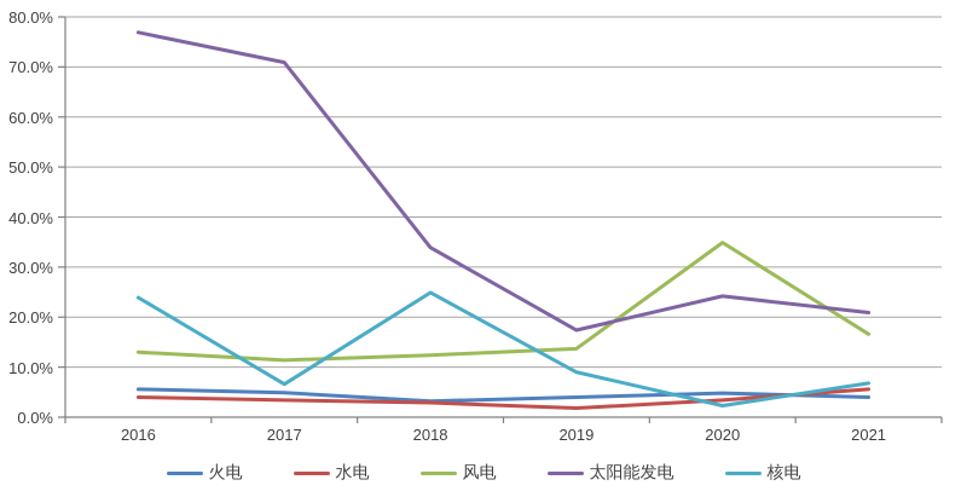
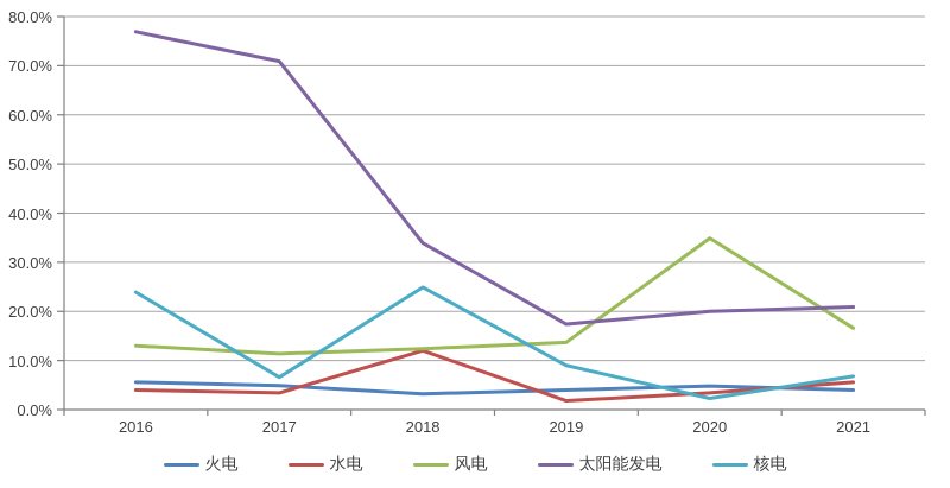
水电/2018: 3% -> 12%
太阳能发电/2020: 24% -> 20%
